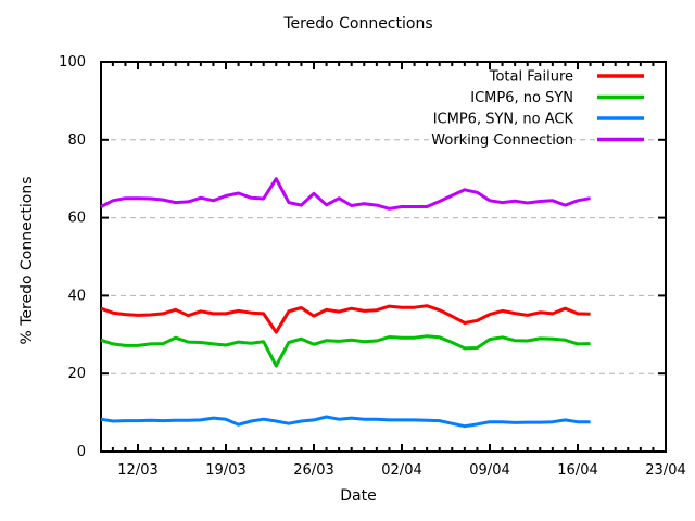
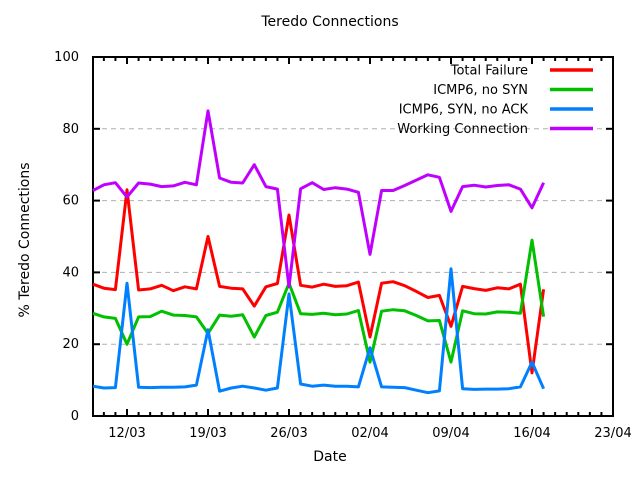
Total Failure/12/03: 35 -> 63
ICMP6, no SYN/12/03: 27 -> 20
ICMP6, SYN, no ACK/12/03: 8 -> 37
Working Connection/12/03: 65 -> 61
Total Failure/19/03: 35 -> 50
ICMP6, no SYN/19/03: 27 -> 23
ICMP6, SYN, no ACK/19/03: 8 -> 24
Working Connection/19/03: 66 -> 85
Total Failure/26/03: 35 -> 56
ICMP6, no SYN/26/03: 28 -> 37
ICMP6, SYN, no ACK/26/03: 8 -> 34
Working Connection/26/03: 66 -> 36
Total Failure/02/04: 37 -> 22
ICMP6, no SYN/02/04: 29 -> 15
ICMP6, SYN, no ACK/02/04: 8 -> 19
Working Connection/02/04: 63 -> 45
Total Failure/09/04: 35 -> 25
ICMP6, no SYN/09/04: 29 -> 15
ICMP6, SYN, no ACK/09/04: 8 -> 41
Working Connection/09/04: 64 -> 57
Total Failure/16/04: 35 -> 12
ICMP6, no SYN/16/04: 28 -> 49
ICMP6, SYN, no ACK/16/04: 8 -> 15
Working Connection/16/04: 64 -> 58
